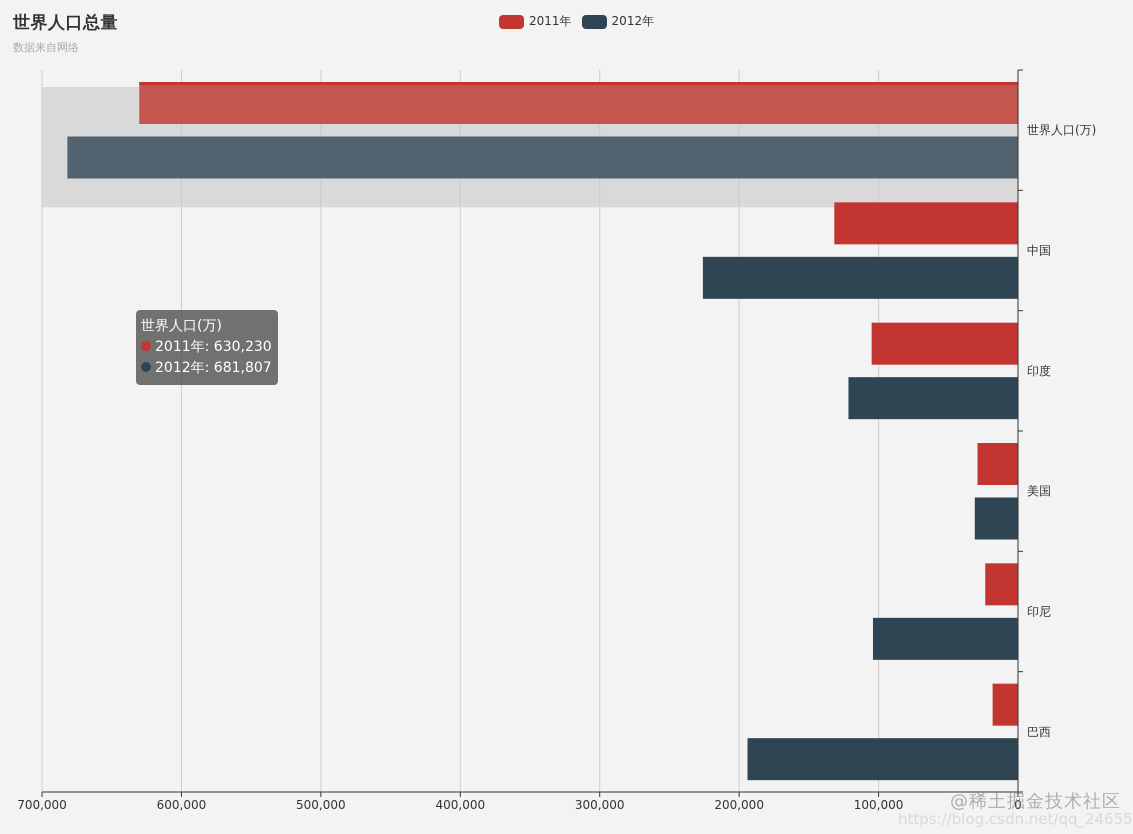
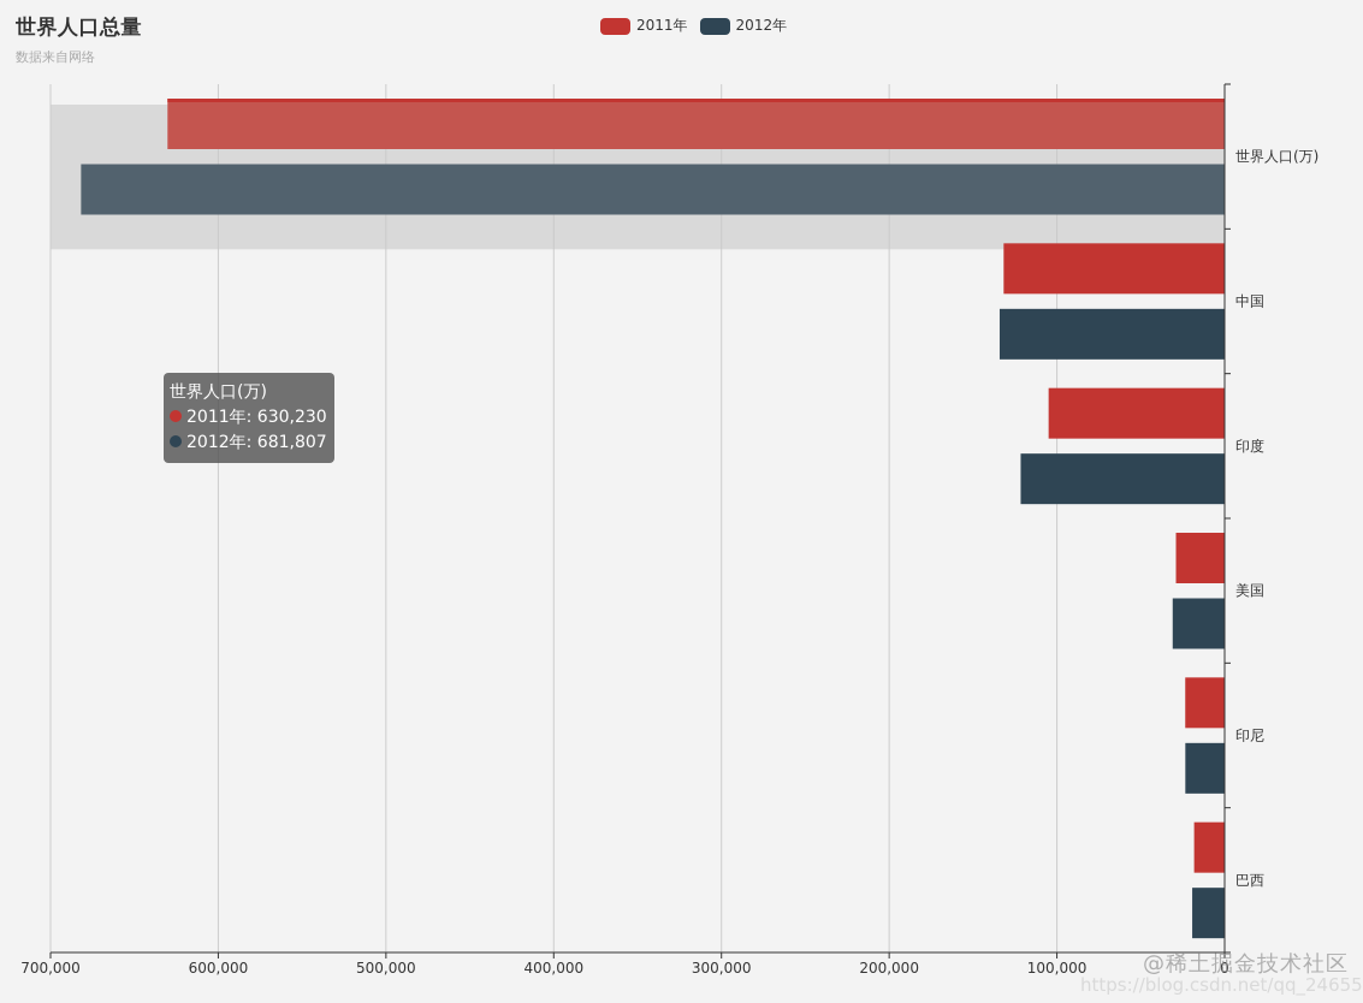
2012年/中国: 226000 -> 134000
2012年/印尼: 104000 -> 23000
2012年/巴西: 194000 -> 19000
